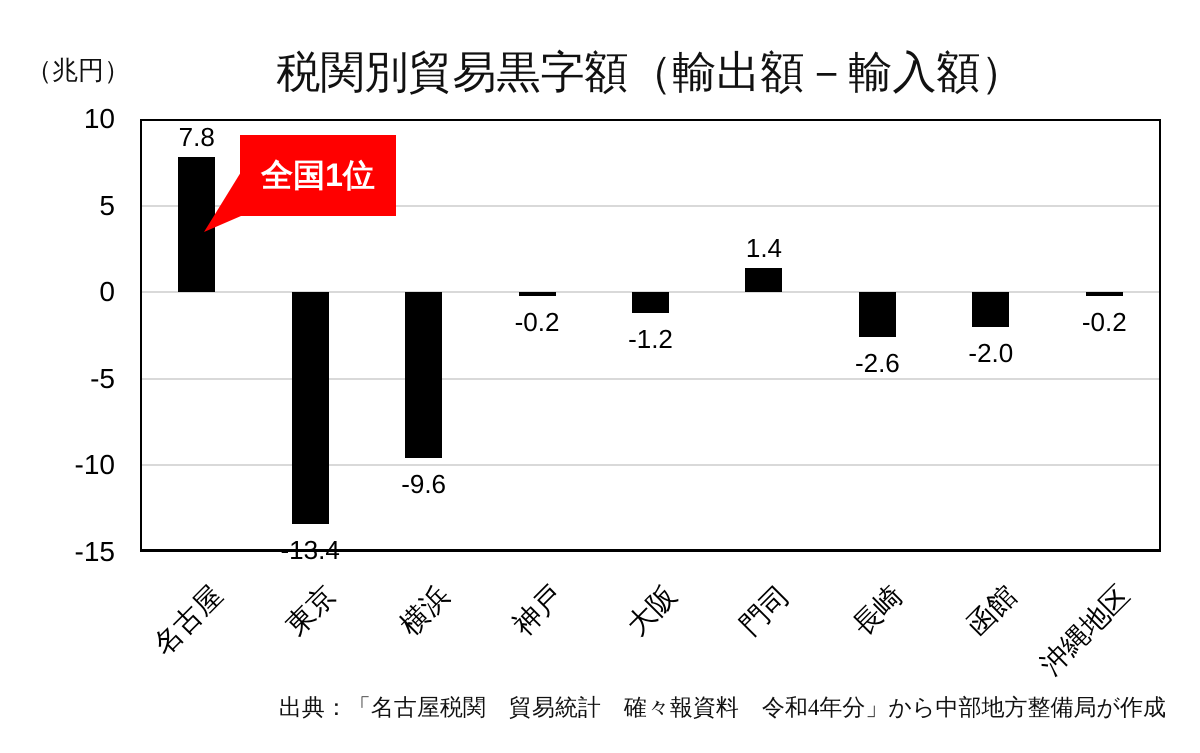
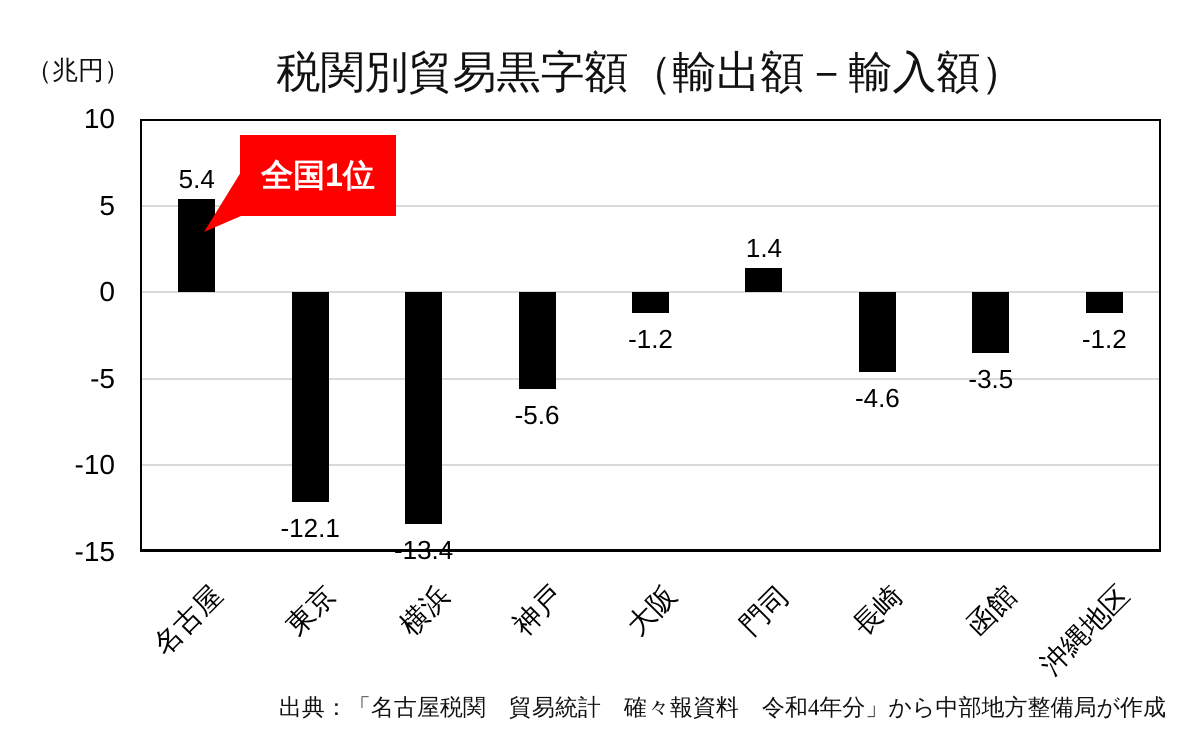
名古屋: 7.8 -> 5.4
東京: -13.4 -> -12.1
横浜: -9.6 -> -13.4
神戸: -0.2 -> -5.6
長崎: -2.6 -> -4.6
函館: -2.0 -> -3.5
沖縄地区: -0.2 -> -1.2
